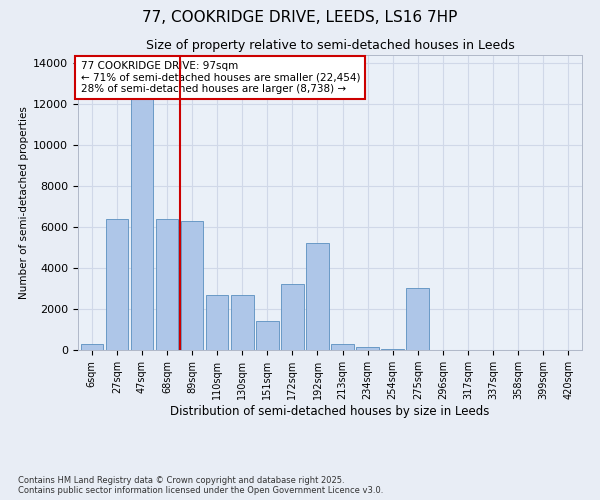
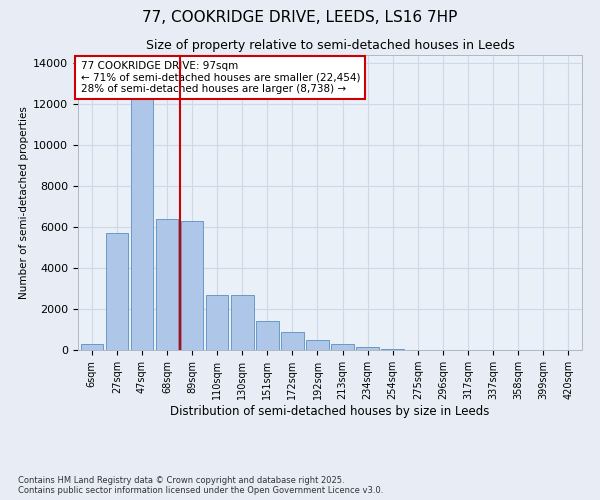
27sqm: 6400 -> 5700
172sqm: 3200 -> 900
192sqm: 5200 -> 500
275sqm: 3050 -> 20
